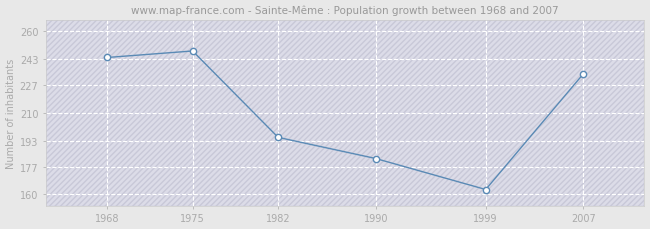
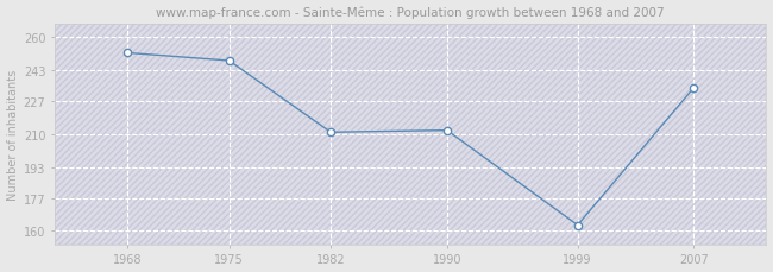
1968: 244 -> 252
1982: 195 -> 211
1990: 182 -> 212
